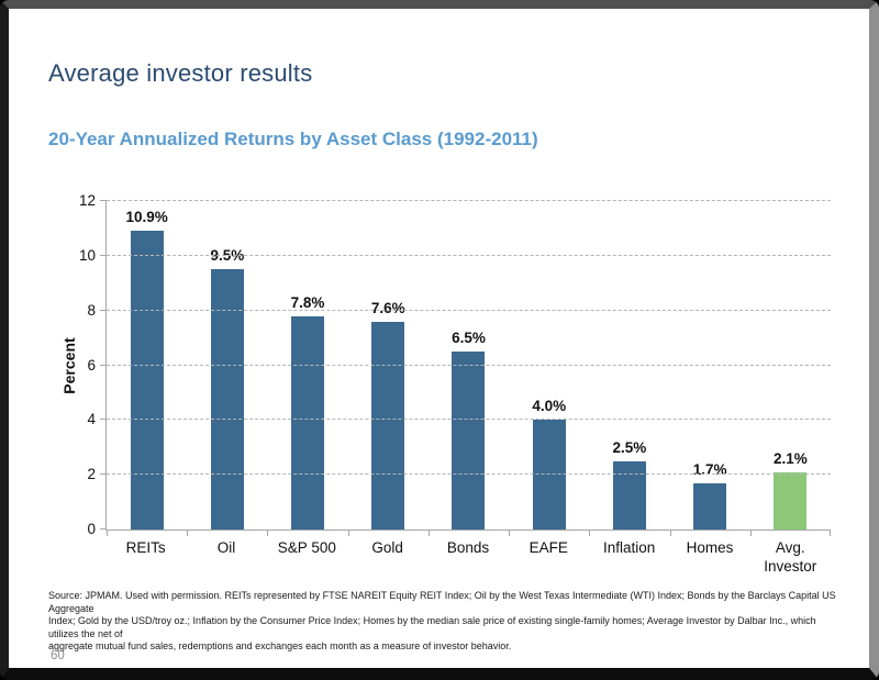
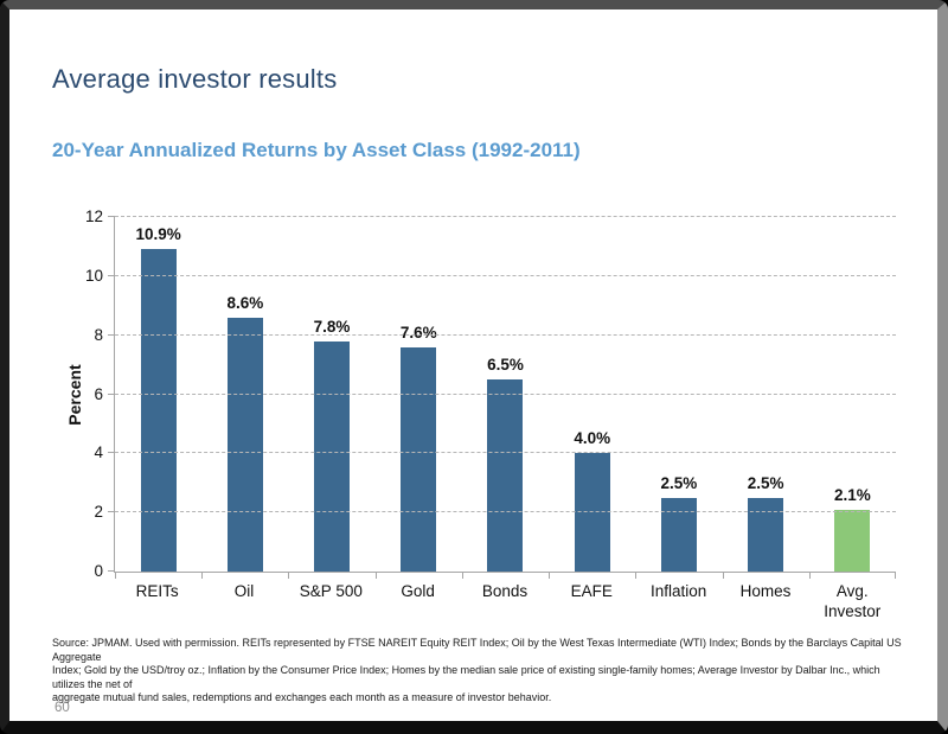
Oil: 9.5% -> 8.6%
Homes: 1.7% -> 2.5%
